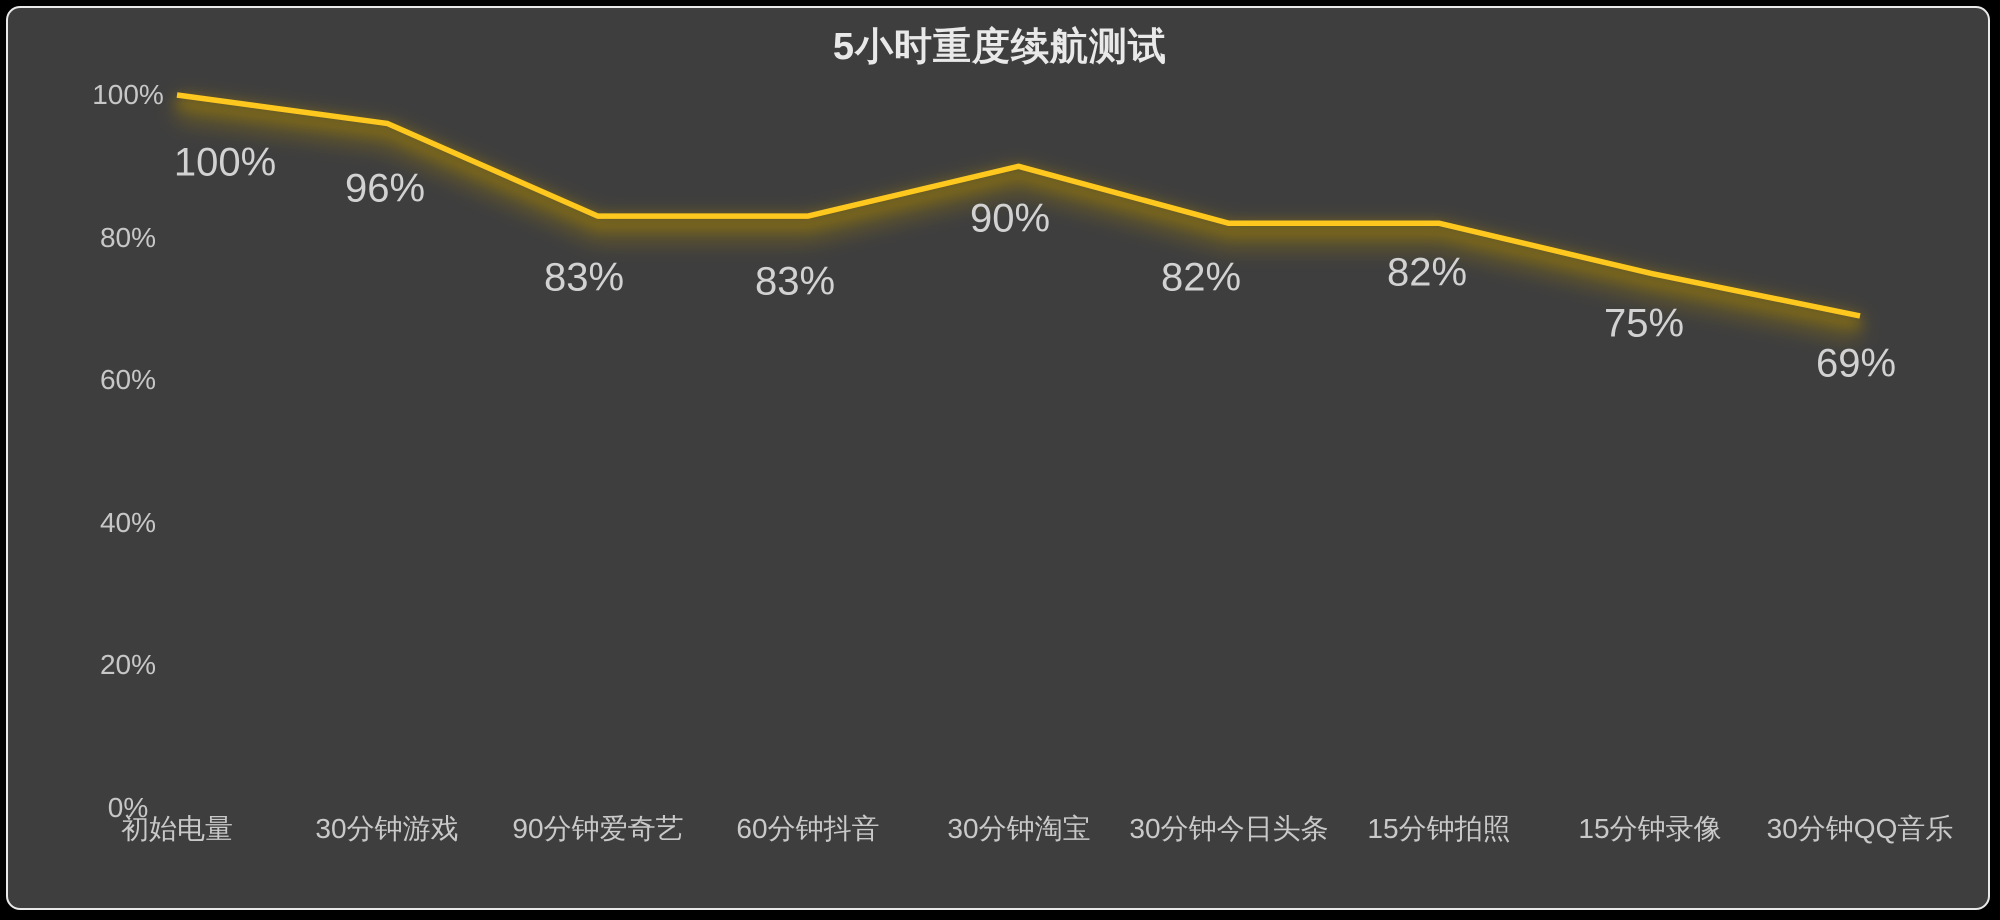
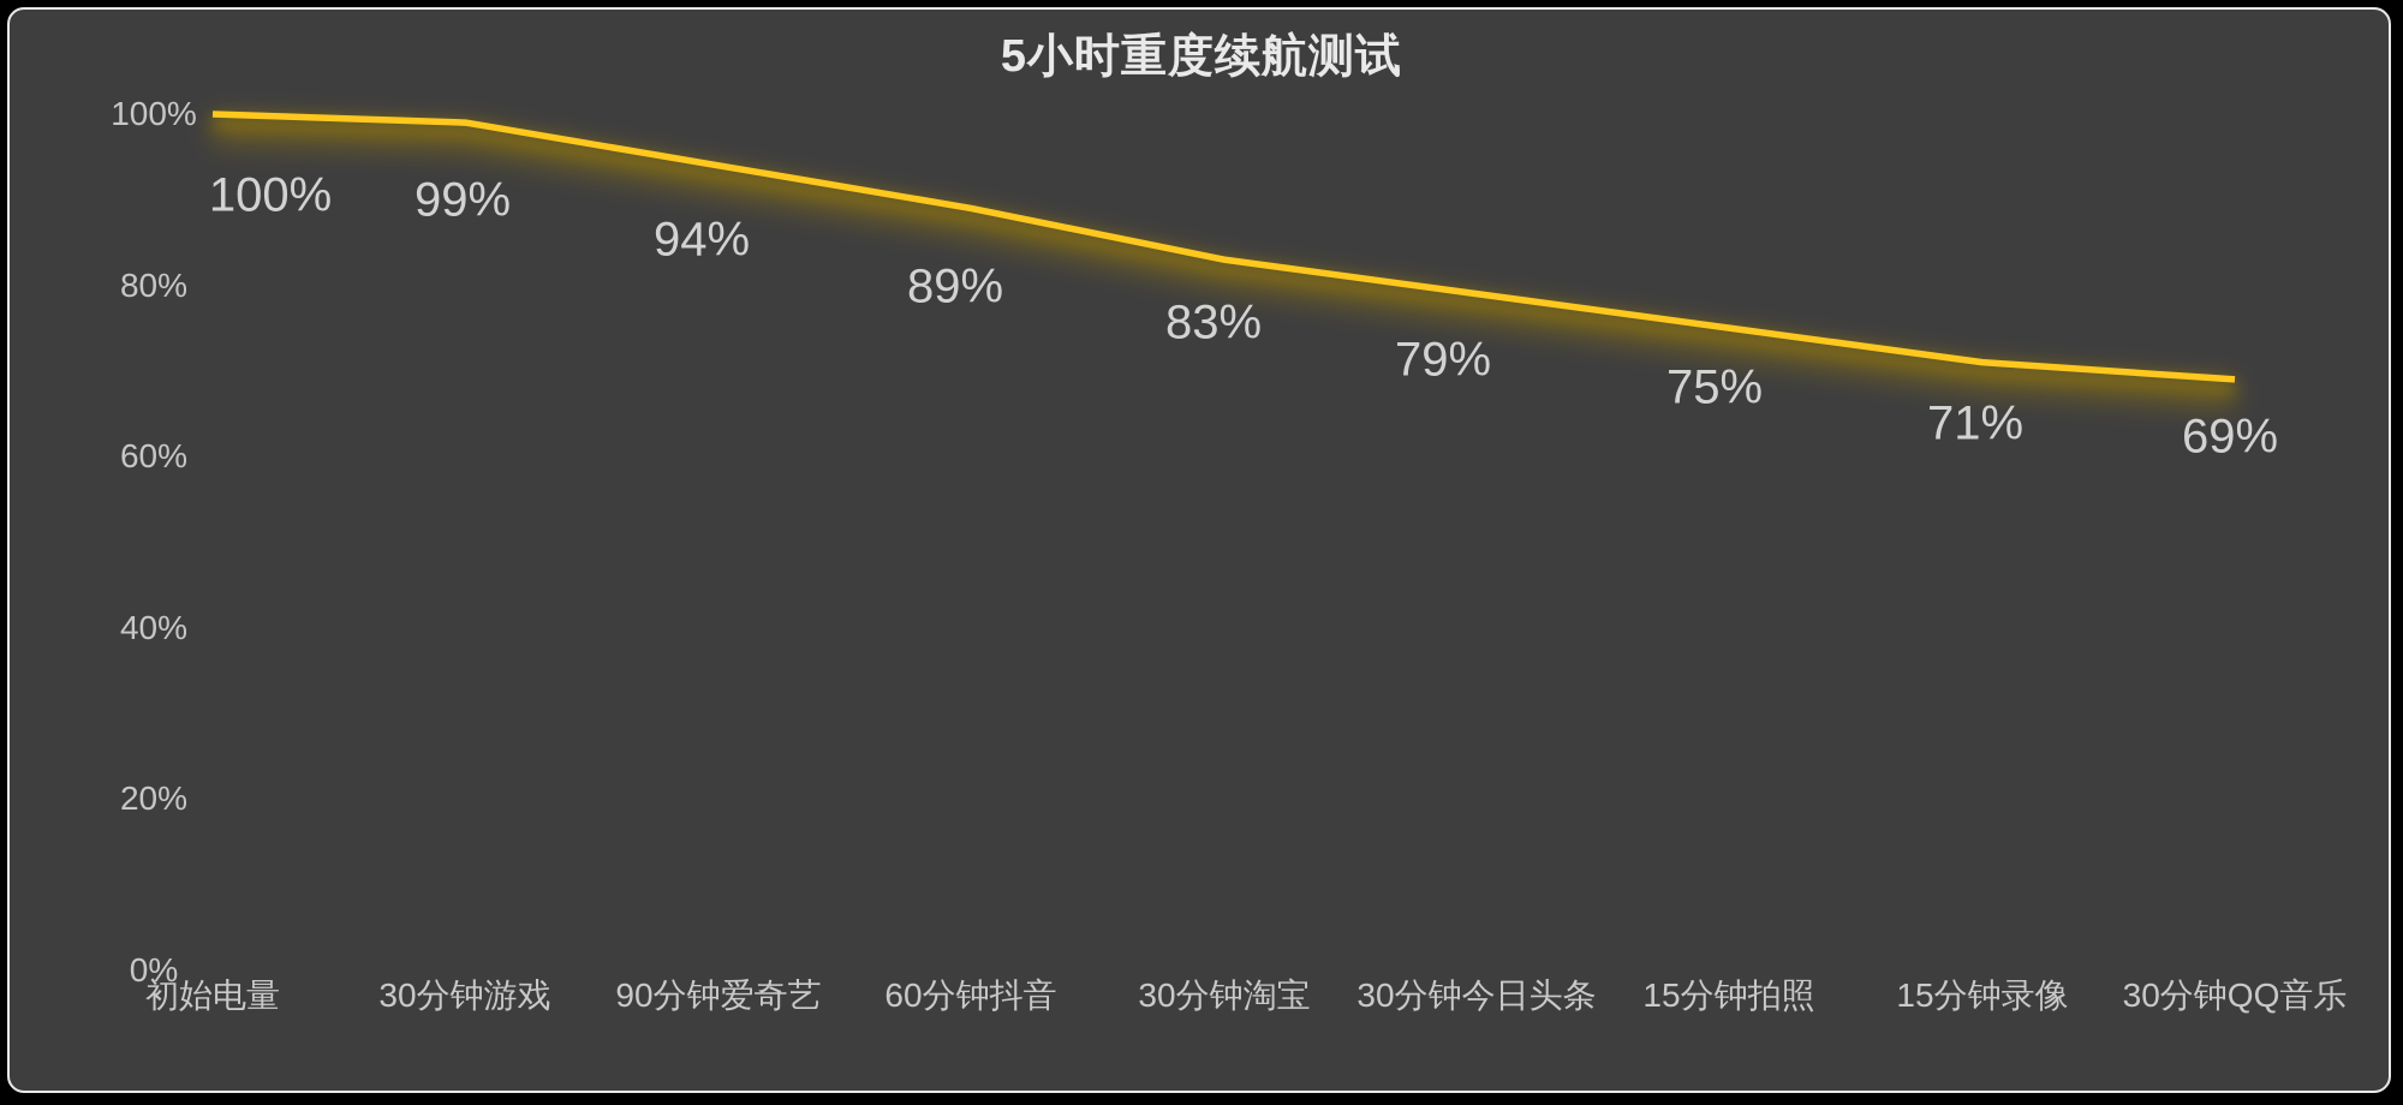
30分钟游戏: 96% -> 99%
90分钟爱奇艺: 83% -> 94%
60分钟抖音: 83% -> 89%
30分钟淘宝: 90% -> 83%
30分钟今日头条: 82% -> 79%
15分钟拍照: 82% -> 75%
15分钟录像: 75% -> 71%
